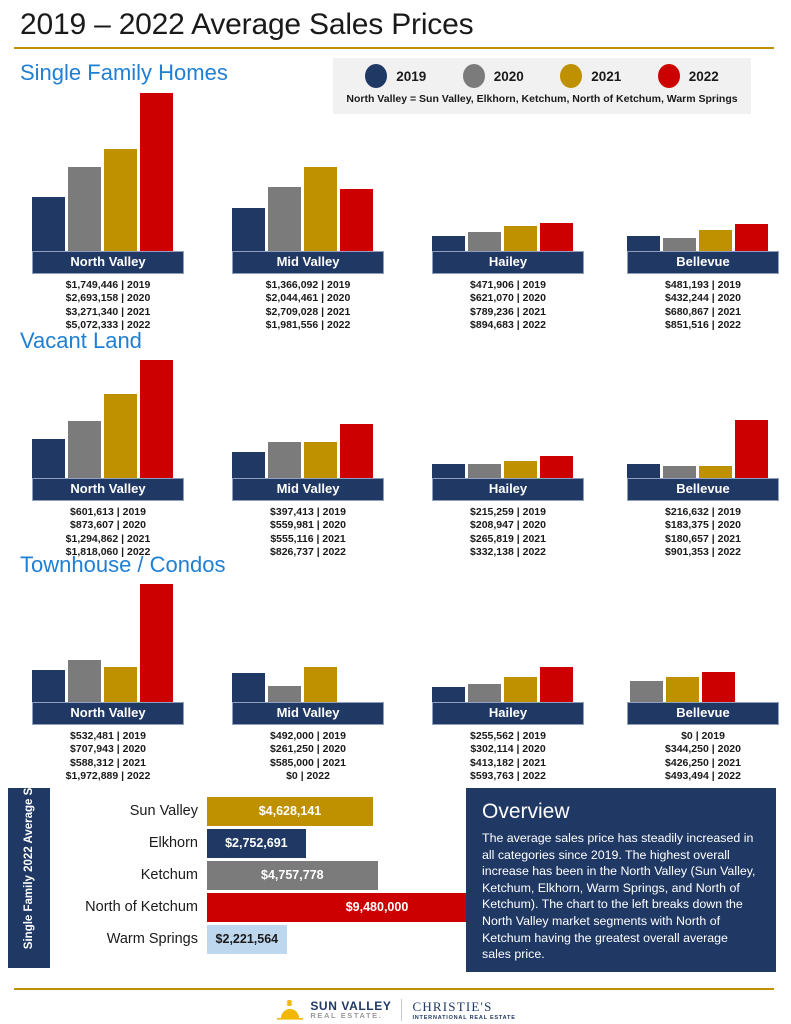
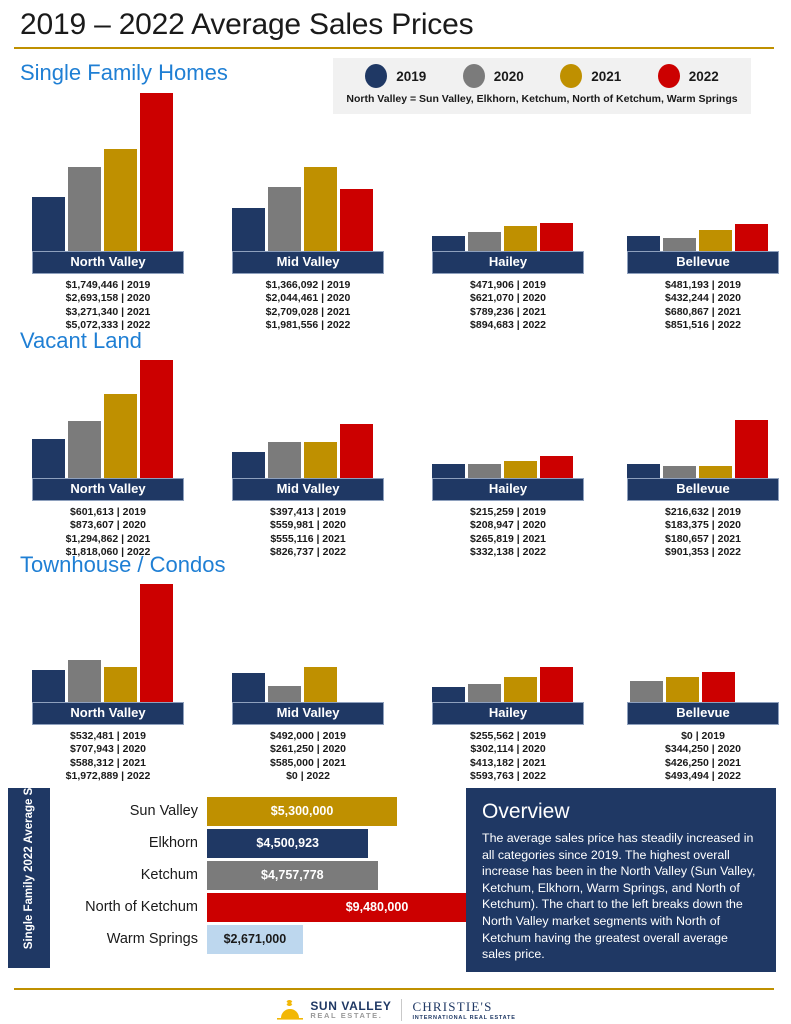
Single Family 2022 Average Sales Price/Sun Valley: $4,628,141 -> $5,300,000
Single Family 2022 Average Sales Price/Elkhorn: $2,752,691 -> $4,500,923
Single Family 2022 Average Sales Price/Warm Springs: $2,221,564 -> $2,671,000
